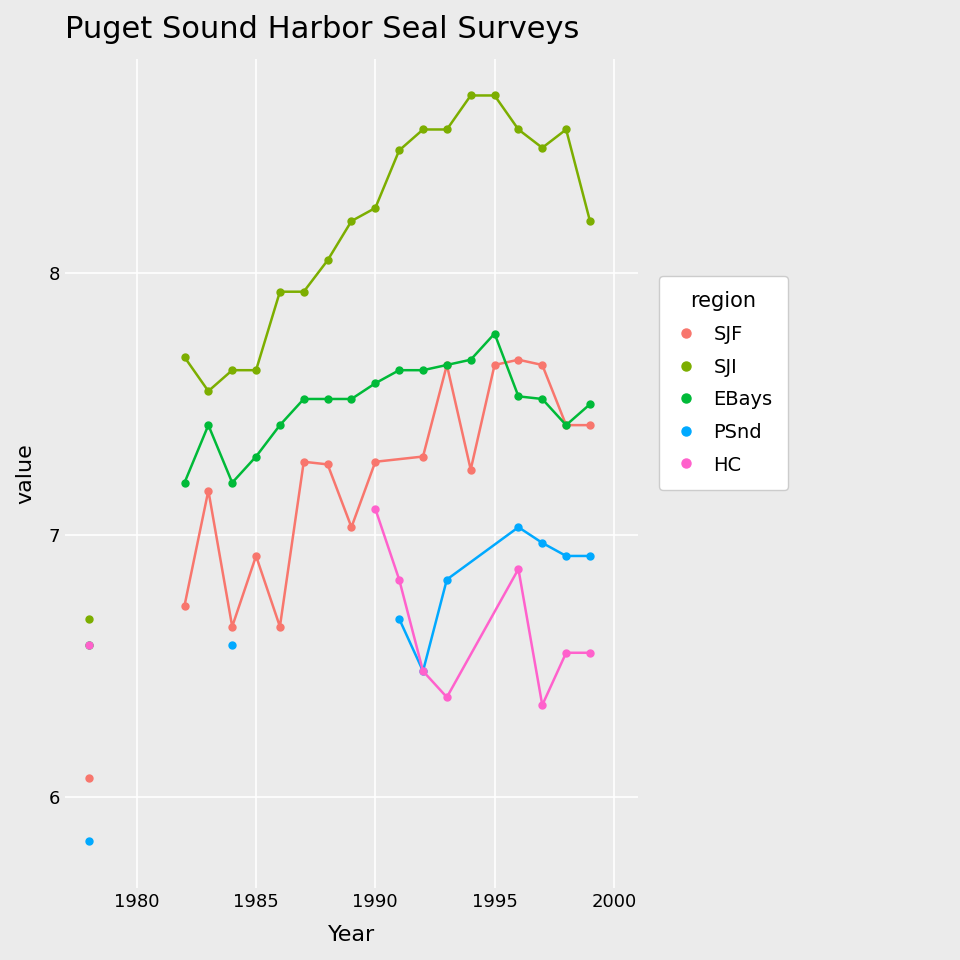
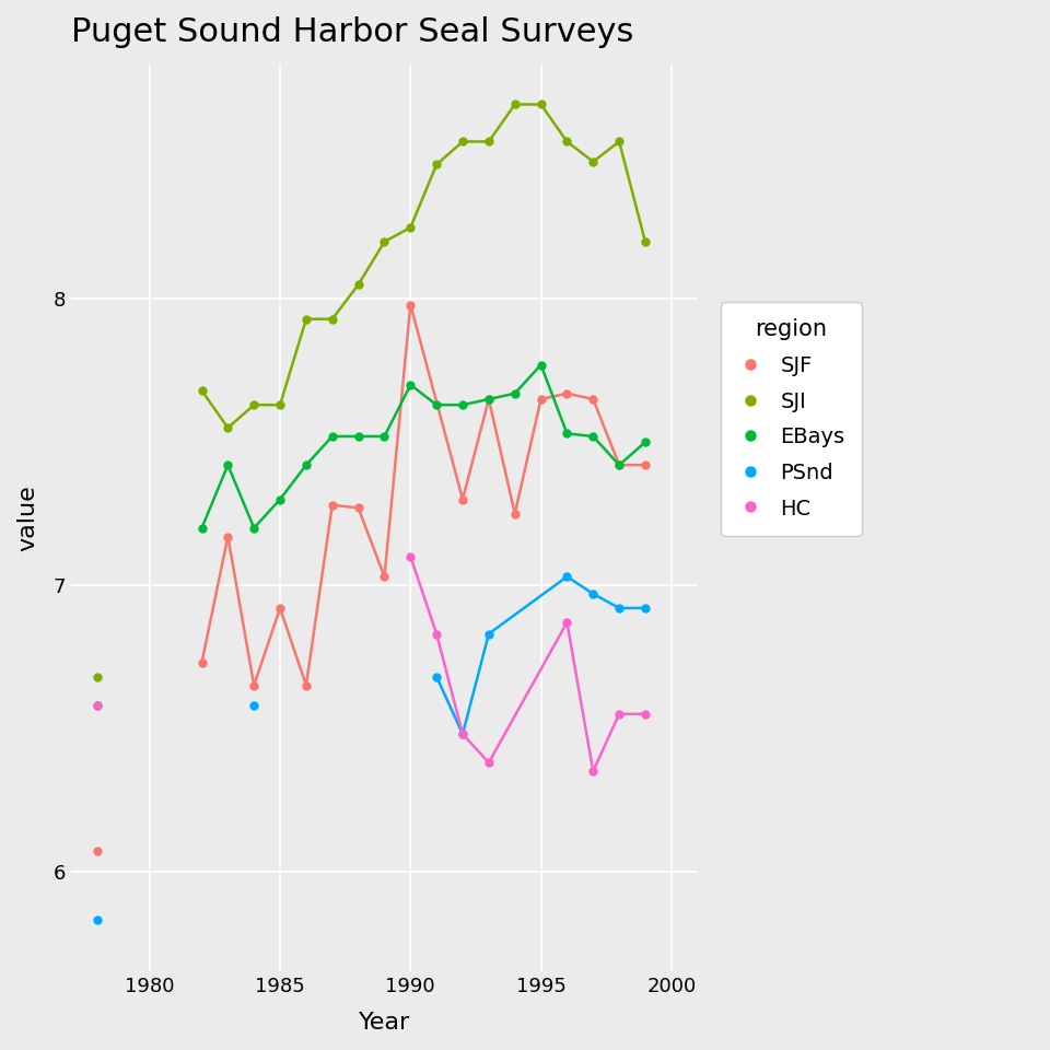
SJF/1990: 7.28 -> 7.98
EBays/1990: 7.58 -> 7.70
